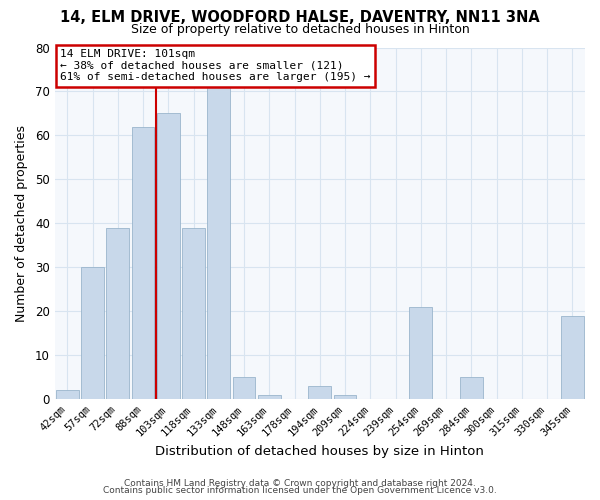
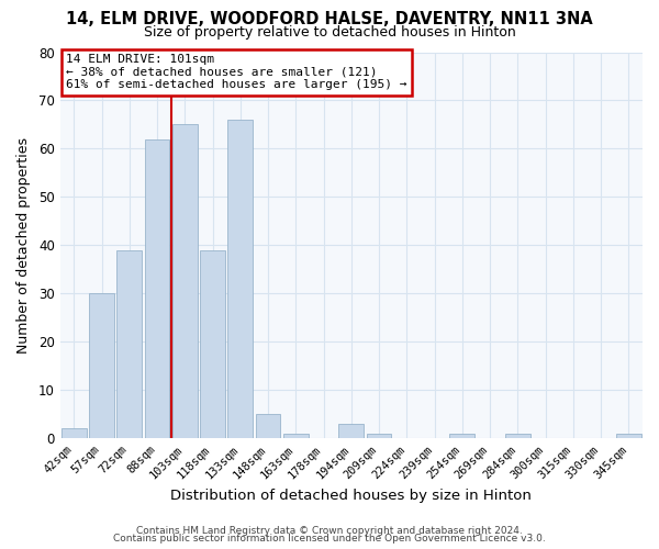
133sqm: 71 -> 66
254sqm: 21 -> 1
284sqm: 5 -> 1
345sqm: 19 -> 1
